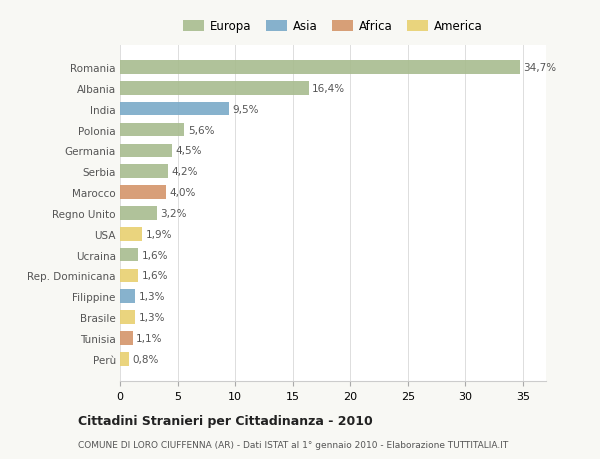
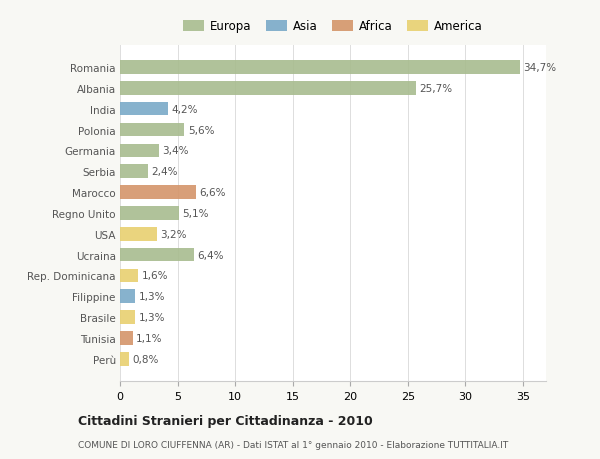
Albania: 16,4% -> 25,7%
India: 9,5% -> 4,2%
Germania: 4,5% -> 3,4%
Serbia: 4,2% -> 2,4%
Marocco: 4,0% -> 6,6%
Regno Unito: 3,2% -> 5,1%
USA: 1,9% -> 3,2%
Ucraina: 1,6% -> 6,4%
